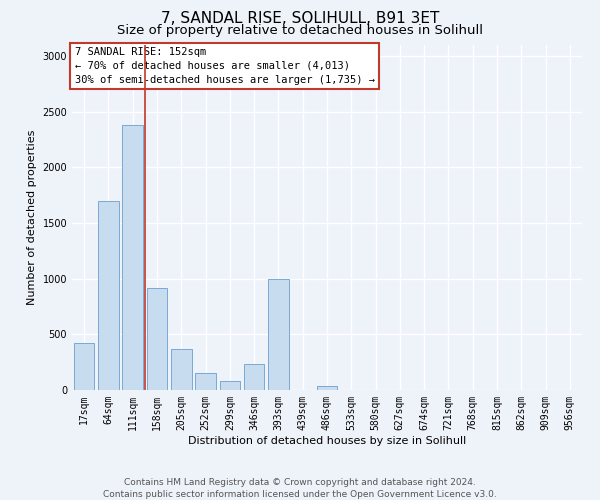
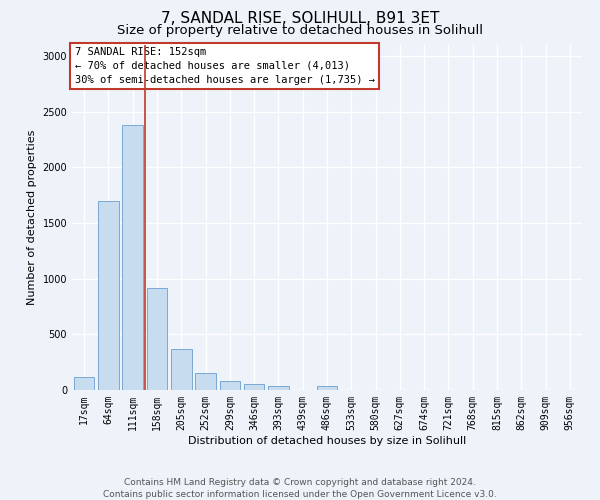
17sqm: 420 -> 120
346sqm: 230 -> 60
393sqm: 1000 -> 40
